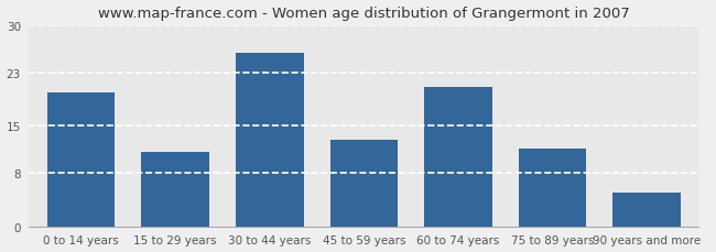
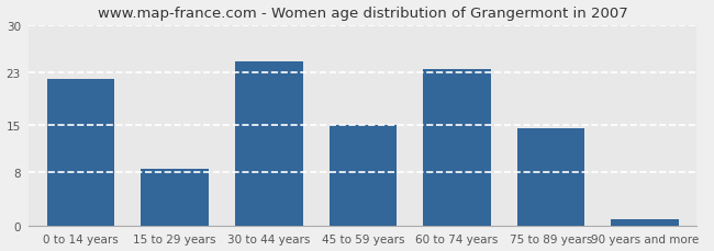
0 to 14 years: 20.0 -> 22.0
15 to 29 years: 11.2 -> 8.5
30 to 44 years: 25.8 -> 24.5
45 to 59 years: 13.0 -> 15.0
60 to 74 years: 20.8 -> 23.5
75 to 89 years: 11.6 -> 14.5
90 years and more: 5.0 -> 1.0
